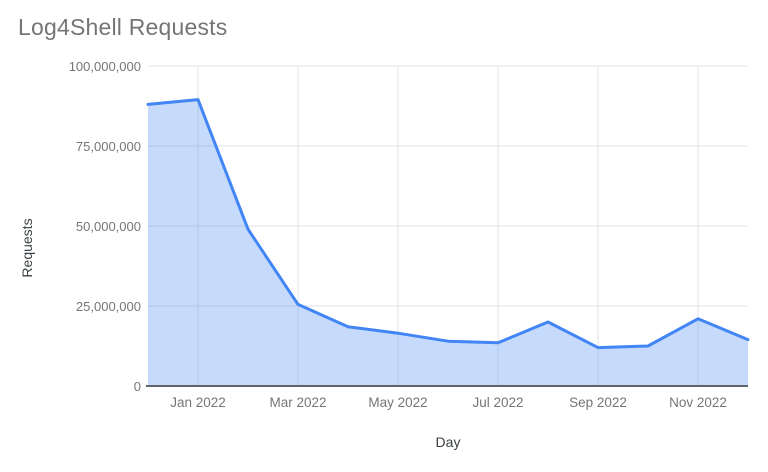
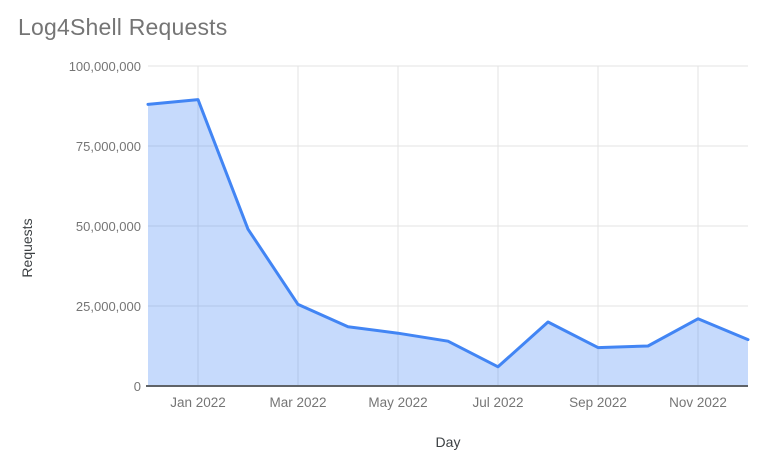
Jul 2022: 14000000 -> 6000000
